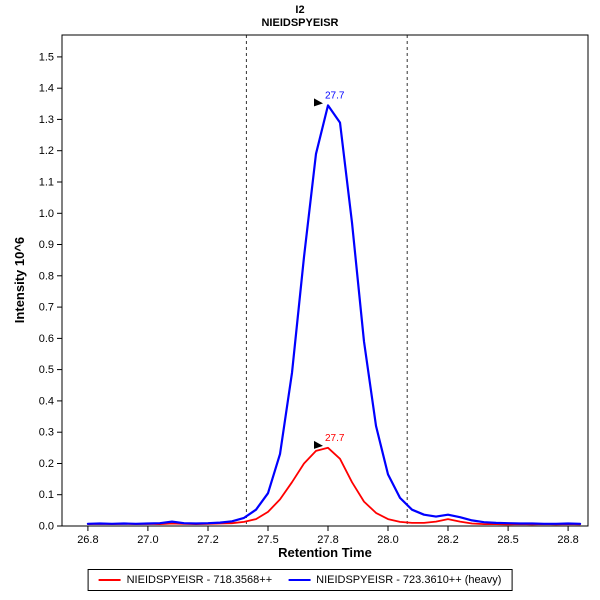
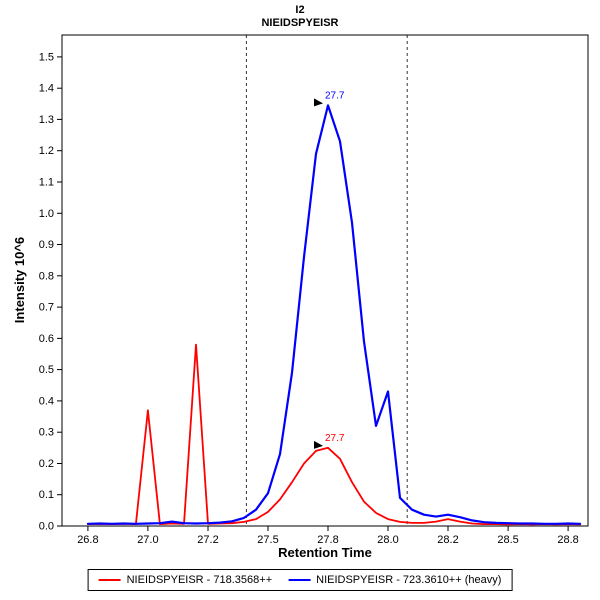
NIEIDSPYEISR - 718.3568++/27.0: 0.01 -> 0.37
NIEIDSPYEISR - 718.3568++/27.2: 0.01 -> 0.58
NIEIDSPYEISR - 723.3610++ (heavy)/27.8: 1.29 -> 1.23
NIEIDSPYEISR - 723.3610++ (heavy)/28.0: 0.17 -> 0.43
